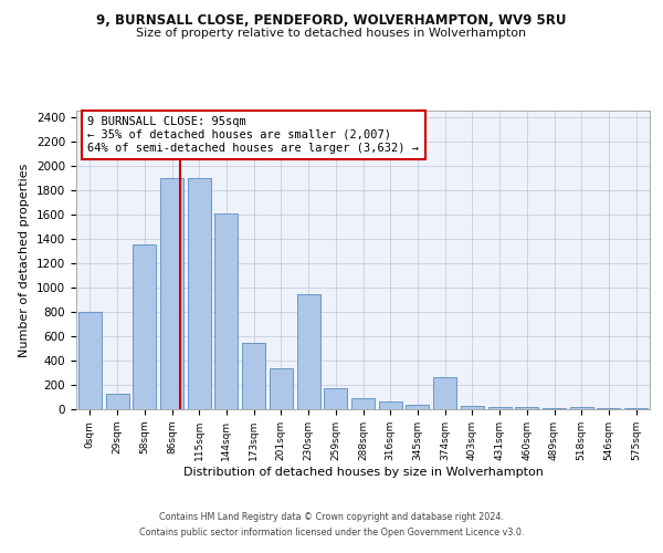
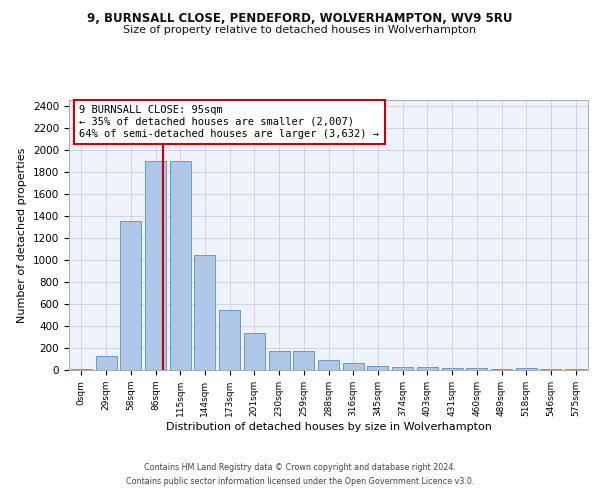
0sqm: 800 -> 10
144sqm: 1610 -> 1040
230sqm: 940 -> 170
374sqm: 260 -> 30
